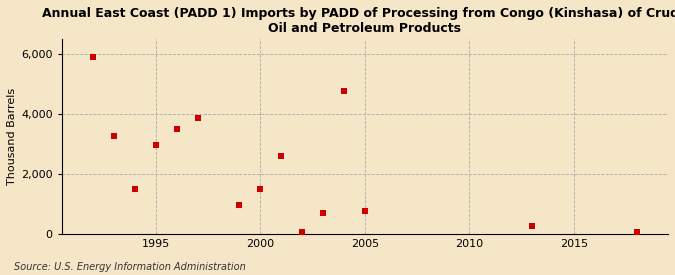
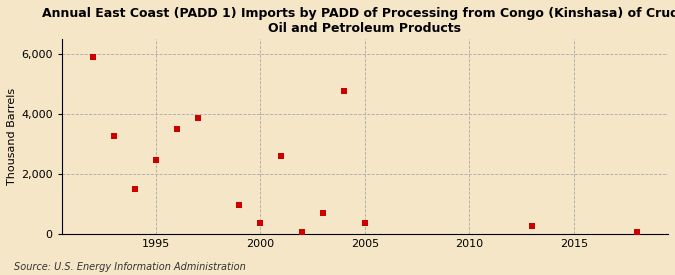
1995: 2,950 -> 2,450
2000: 1,500 -> 350
2005: 750 -> 350
